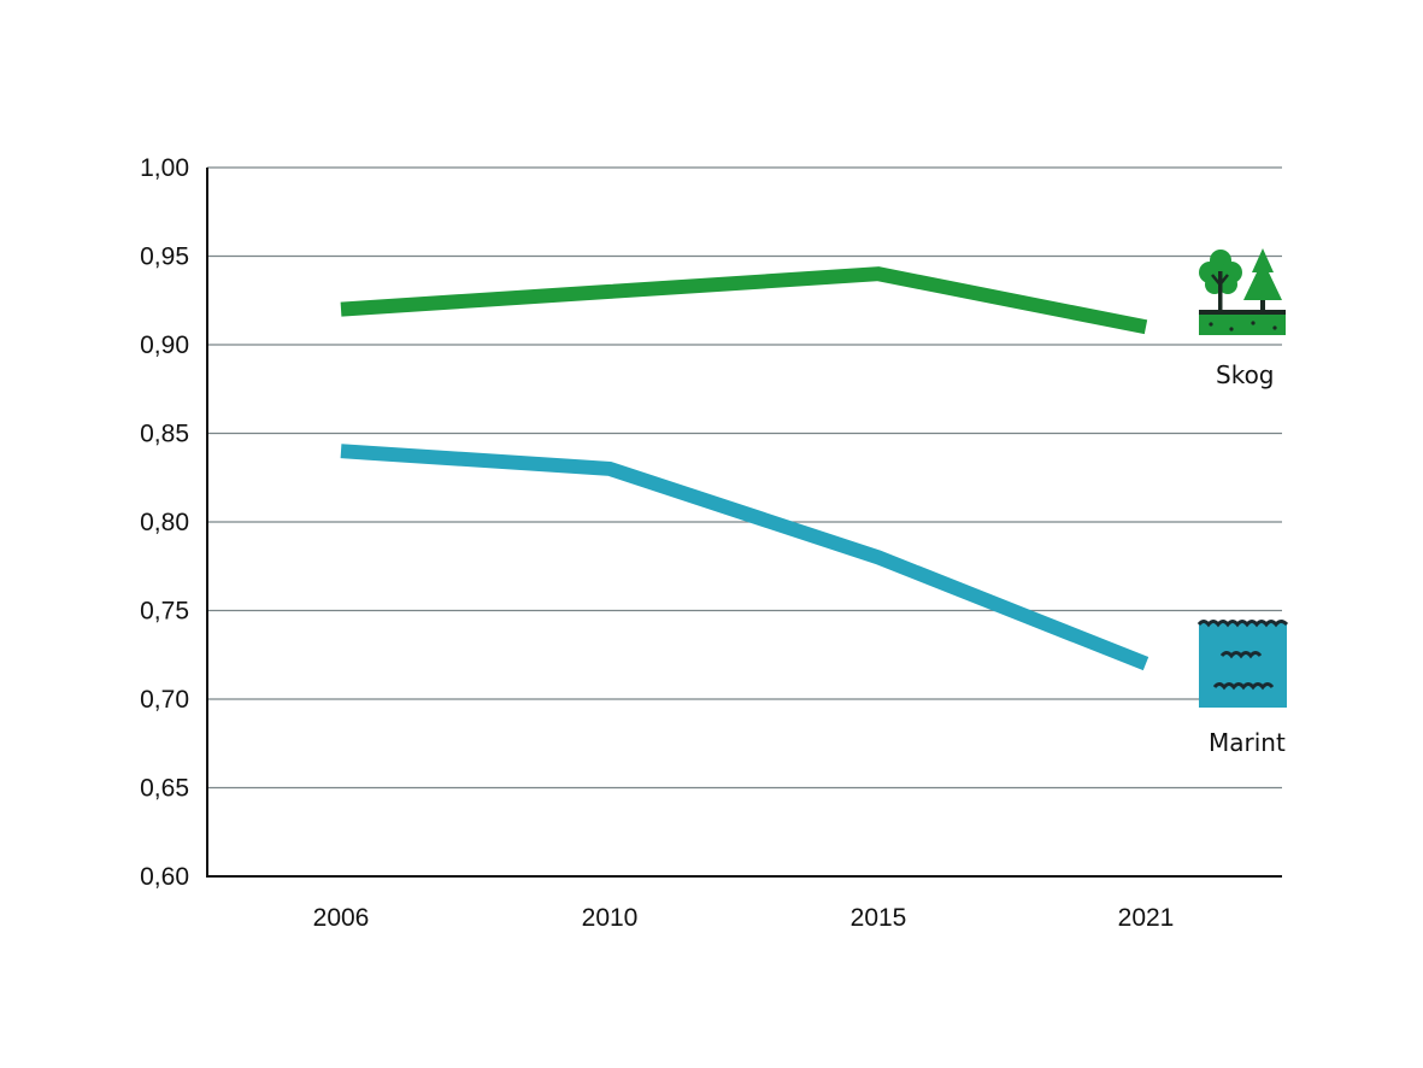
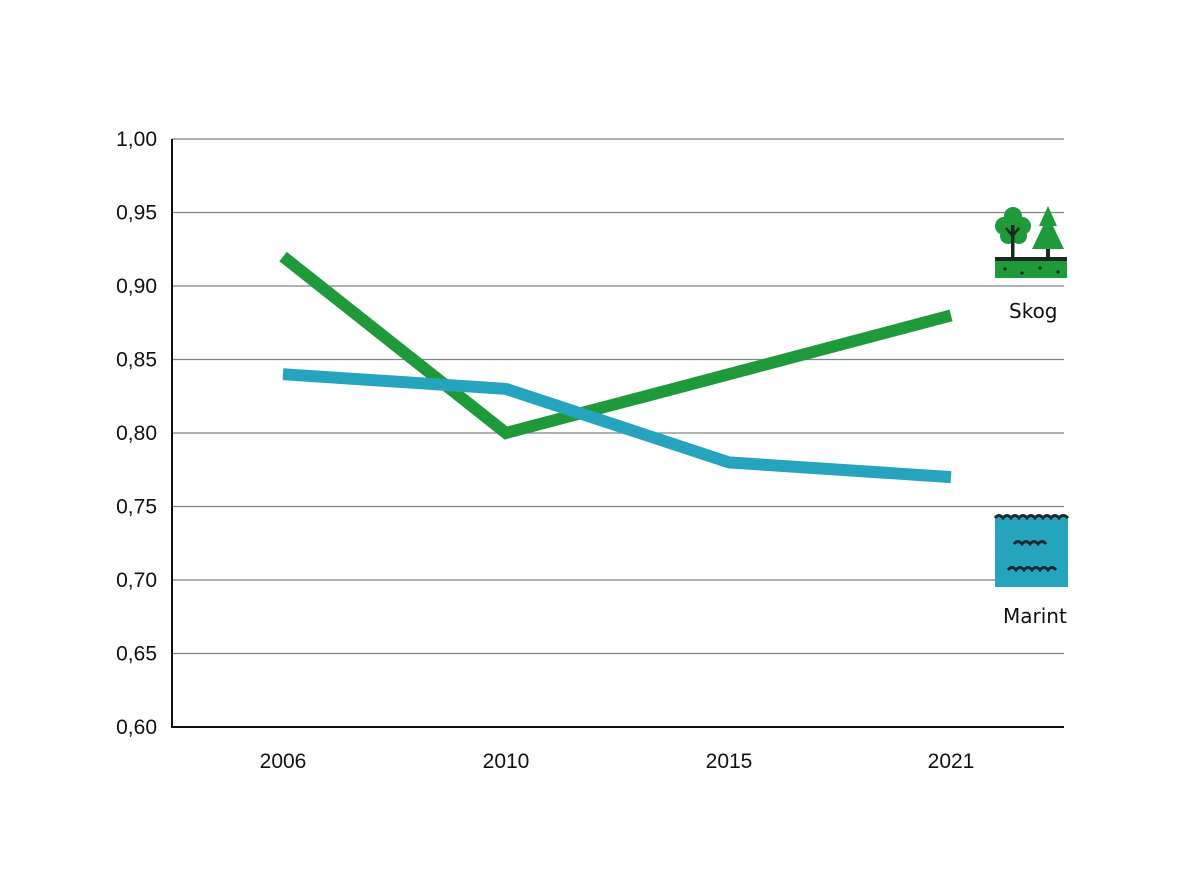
Skog/2010: 0,93 -> 0,80
Skog/2015: 0,94 -> 0,84
Skog/2021: 0,91 -> 0,88
Marint/2021: 0,72 -> 0,77
